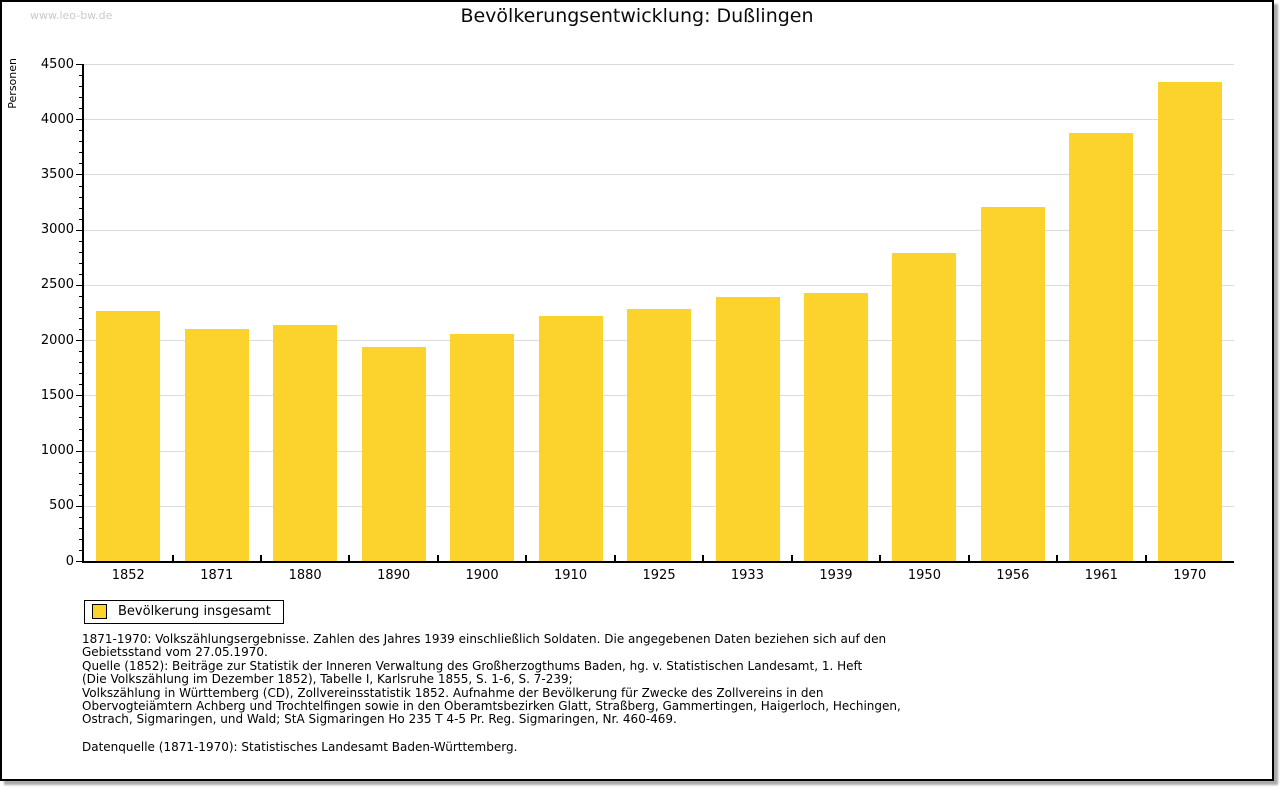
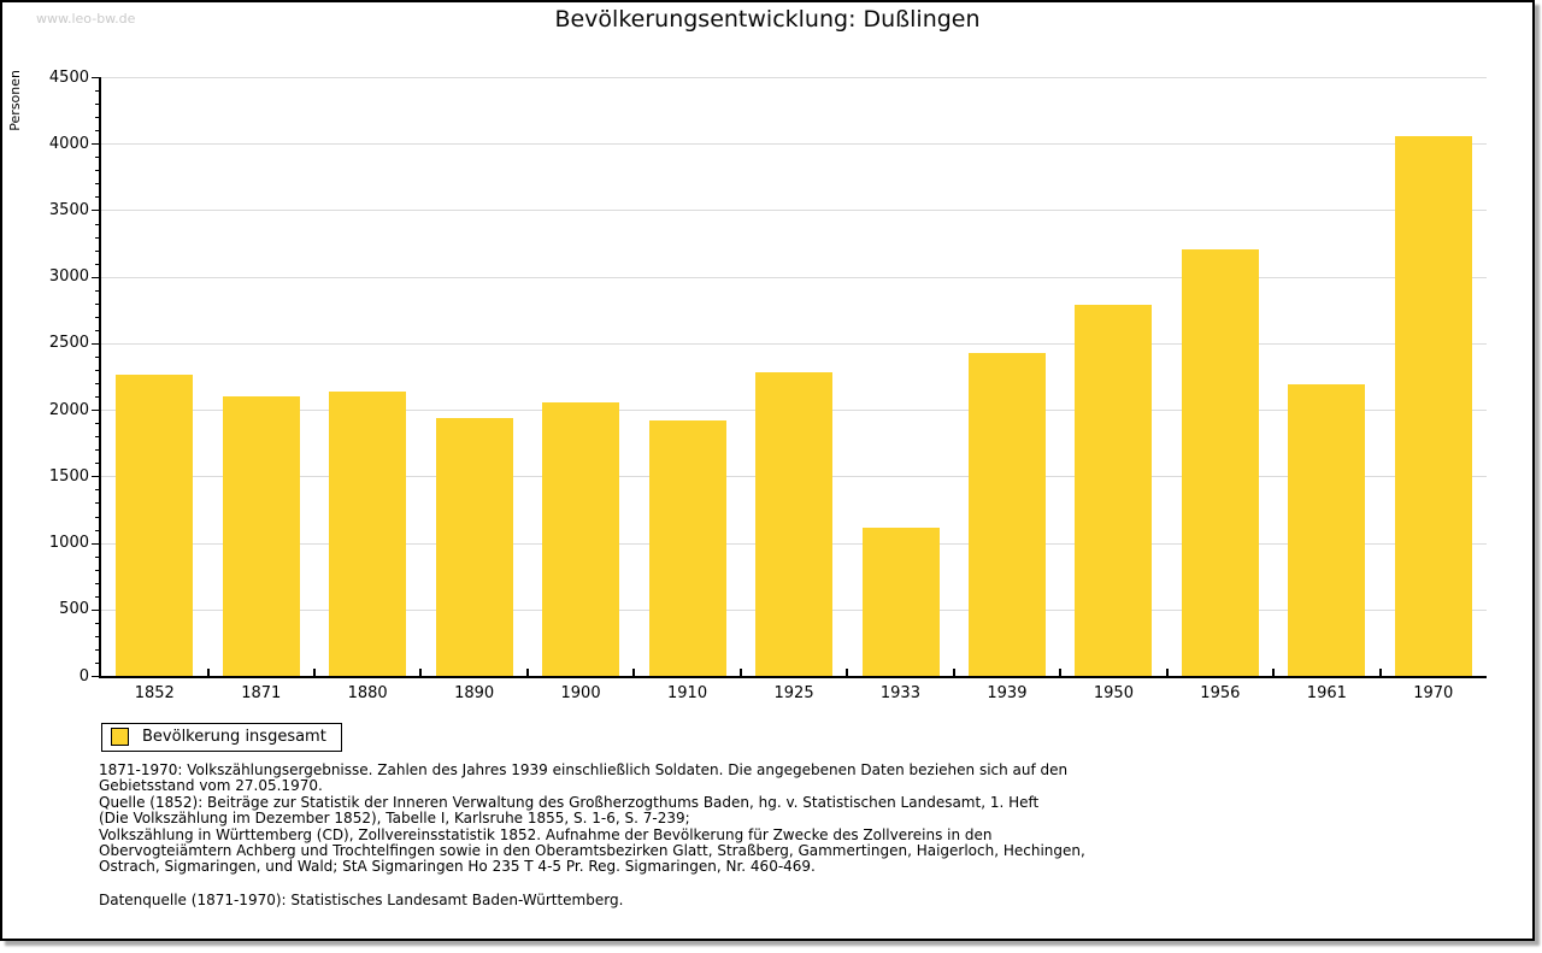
1910: 2220 -> 1920
1933: 2390 -> 1110
1961: 3880 -> 2190
1970: 4340 -> 4060
